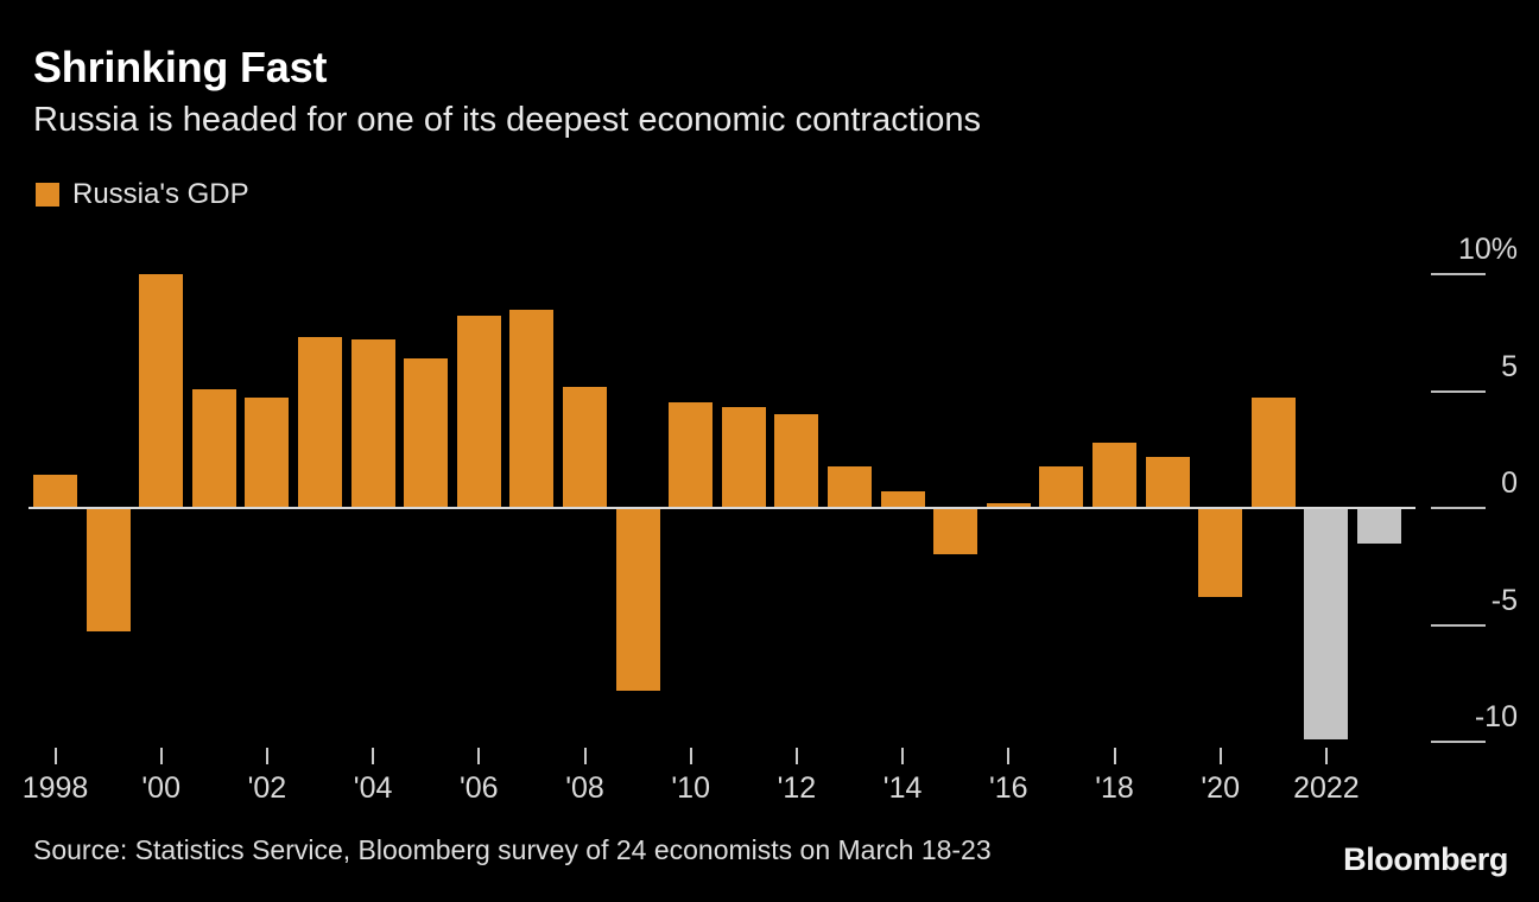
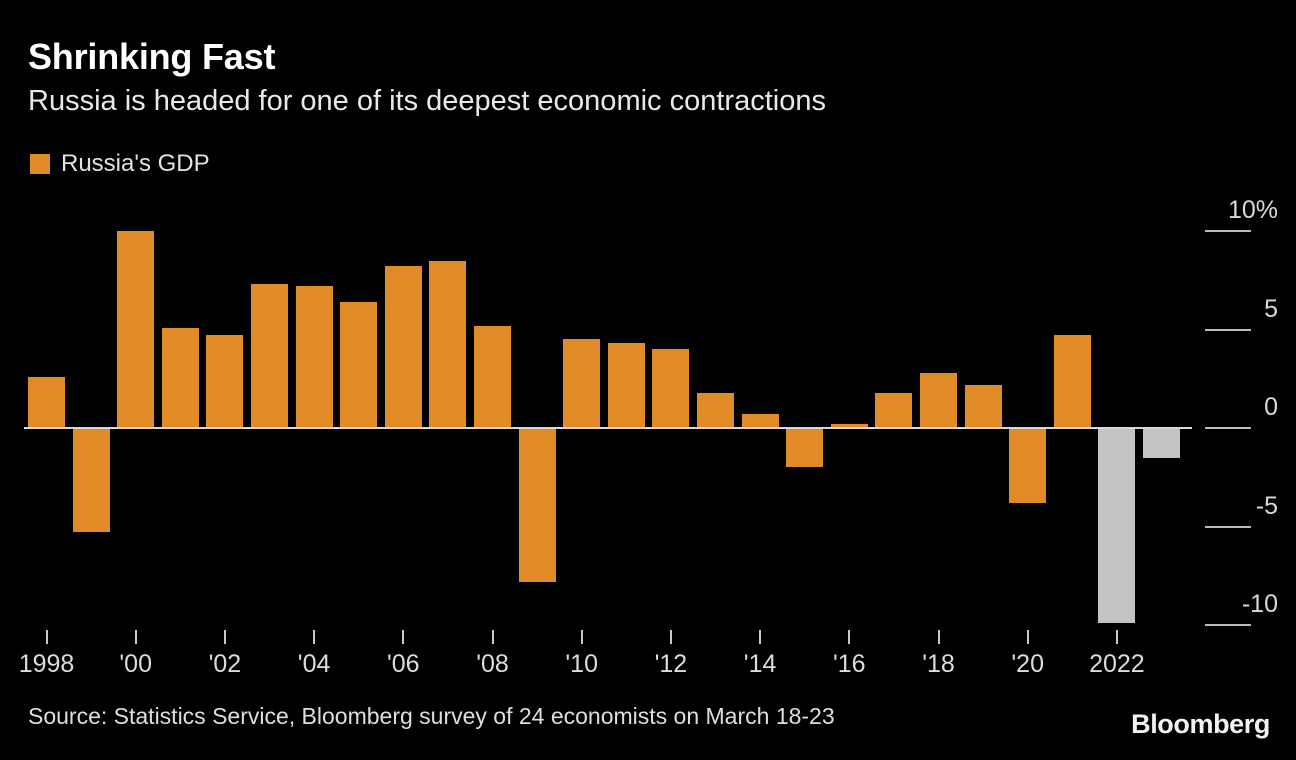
1998: 1.4% -> 2.6%
